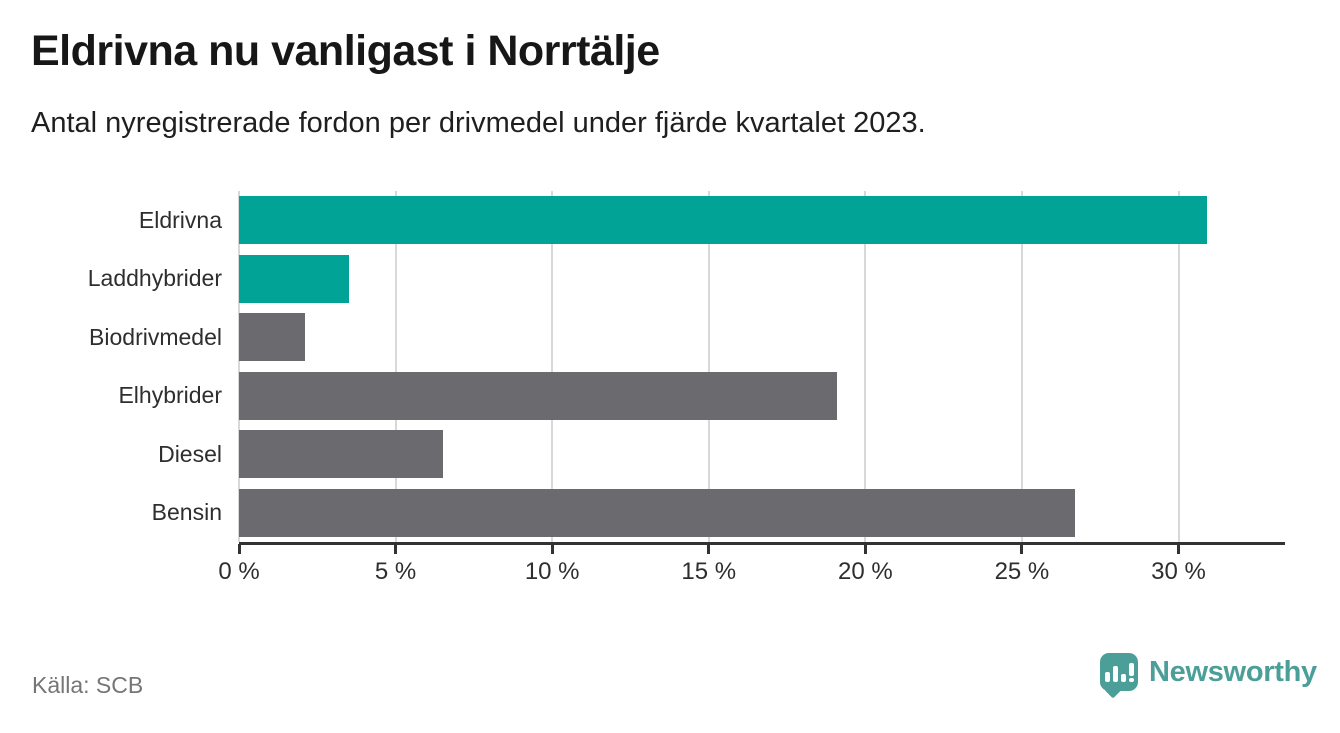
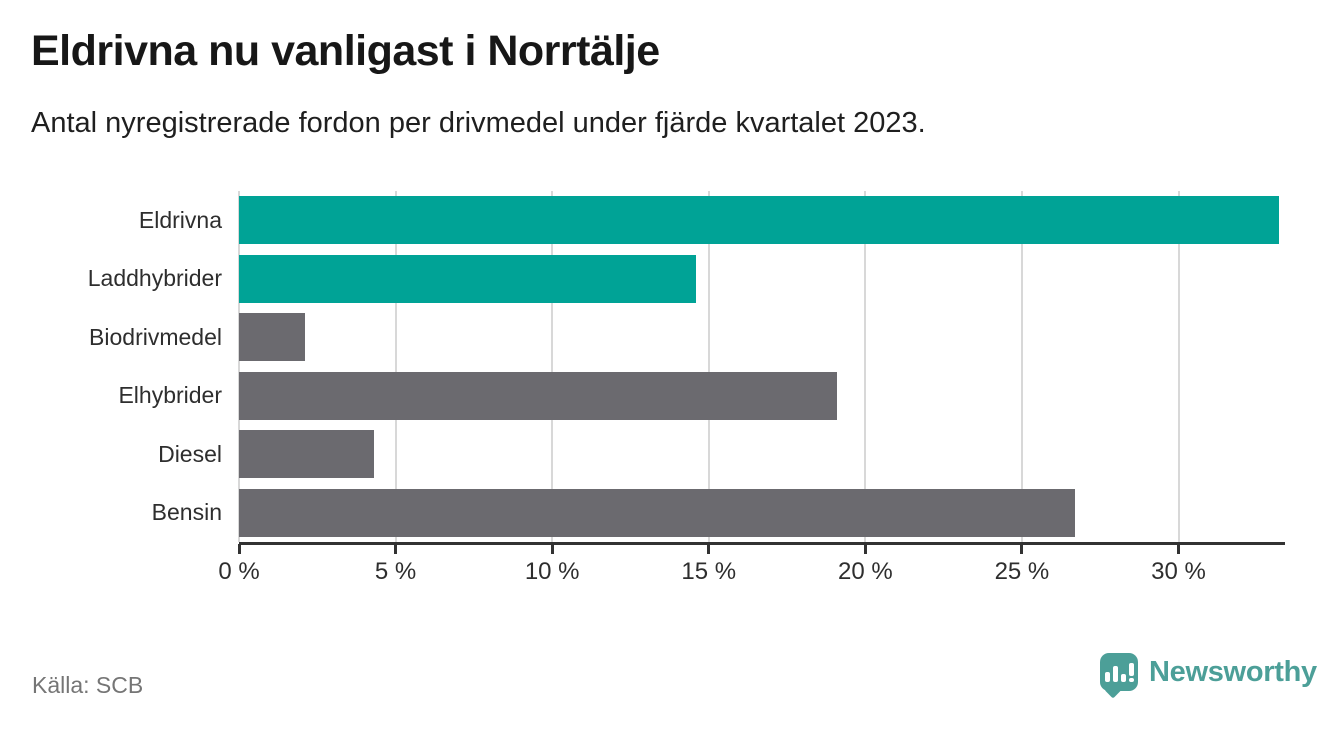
Eldrivna: 30.9% -> 33.2%
Laddhybrider: 3.5% -> 14.6%
Diesel: 6.5% -> 4.3%
